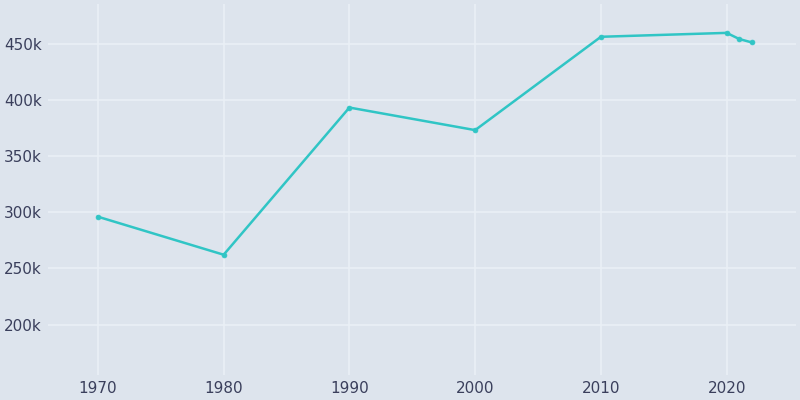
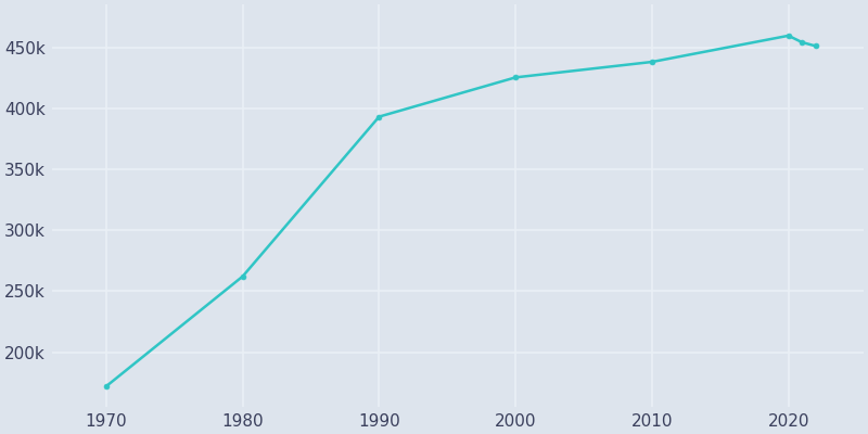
1970: 296k -> 172k
2000: 373k -> 425k
2010: 456k -> 438k
